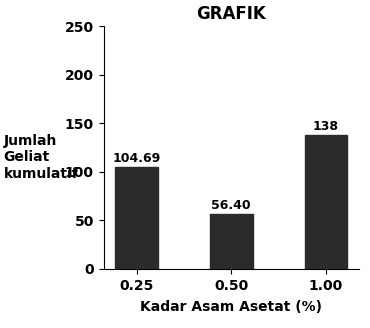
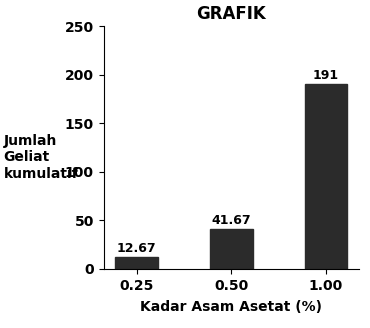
0.25: 104.69 -> 12.67
0.50: 56.40 -> 41.67
1.00: 138 -> 191
